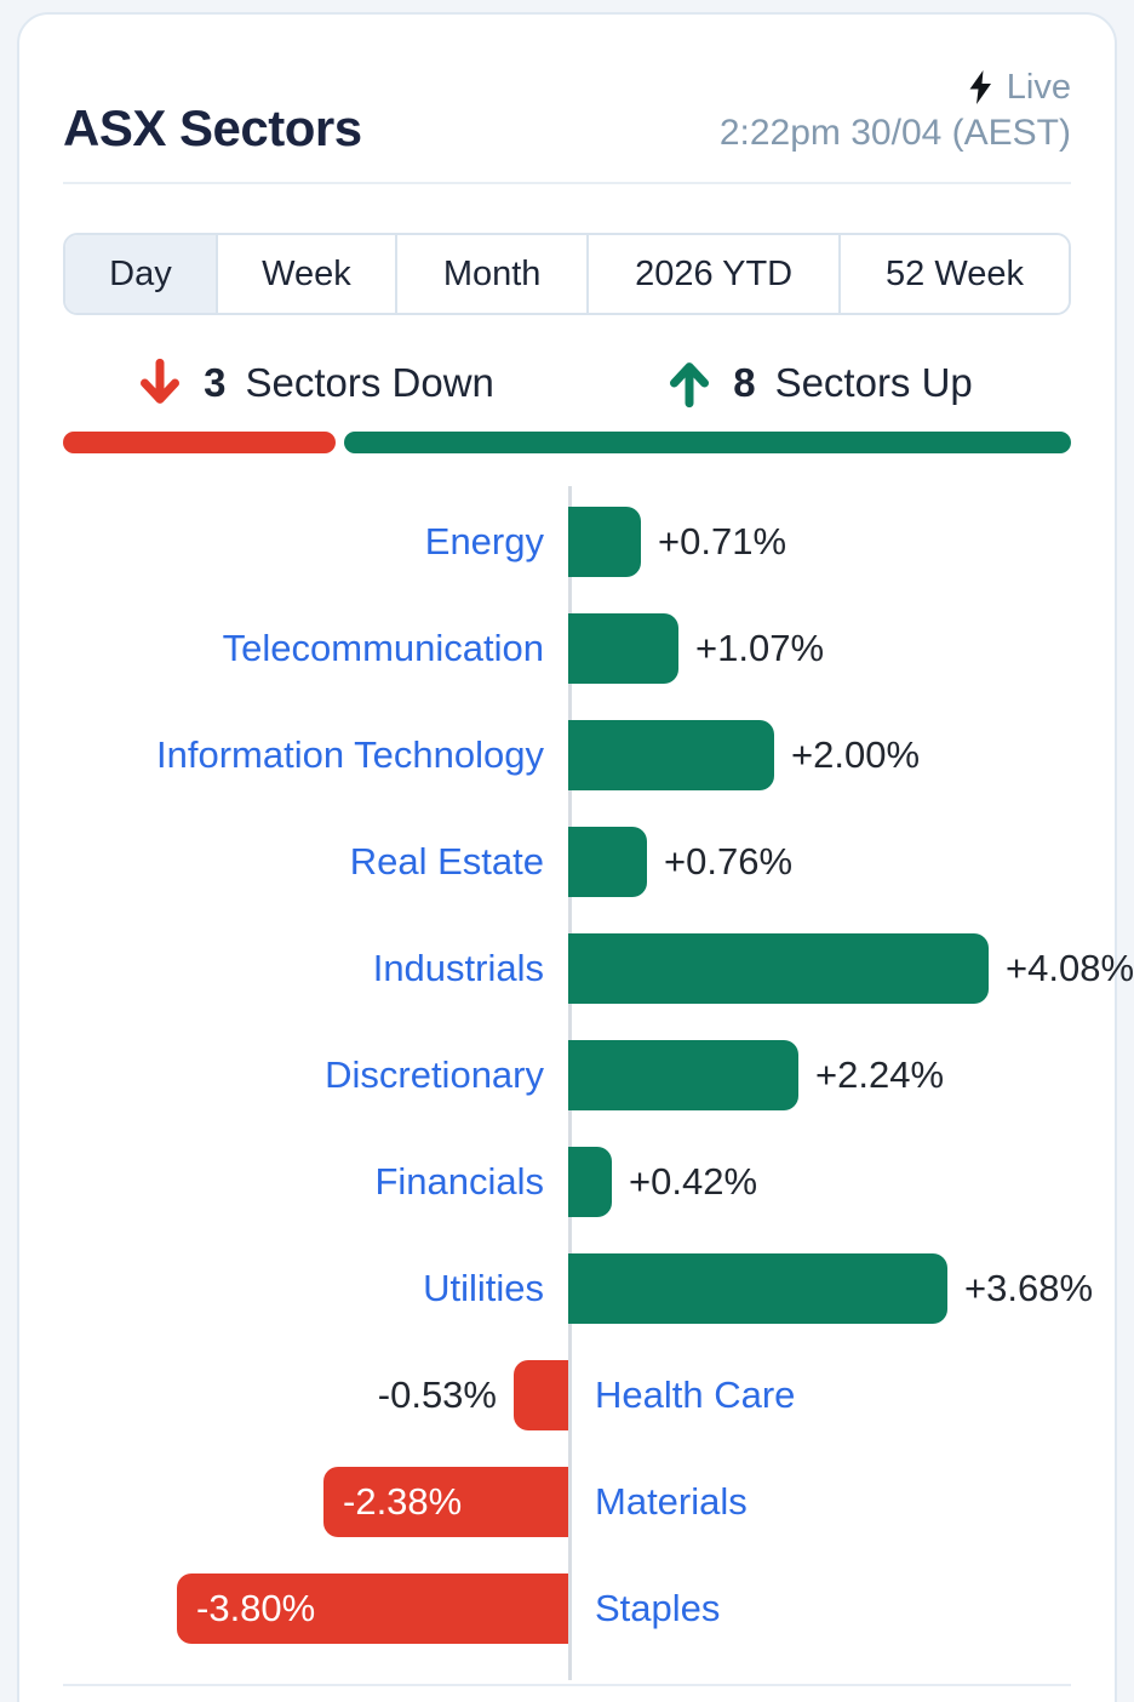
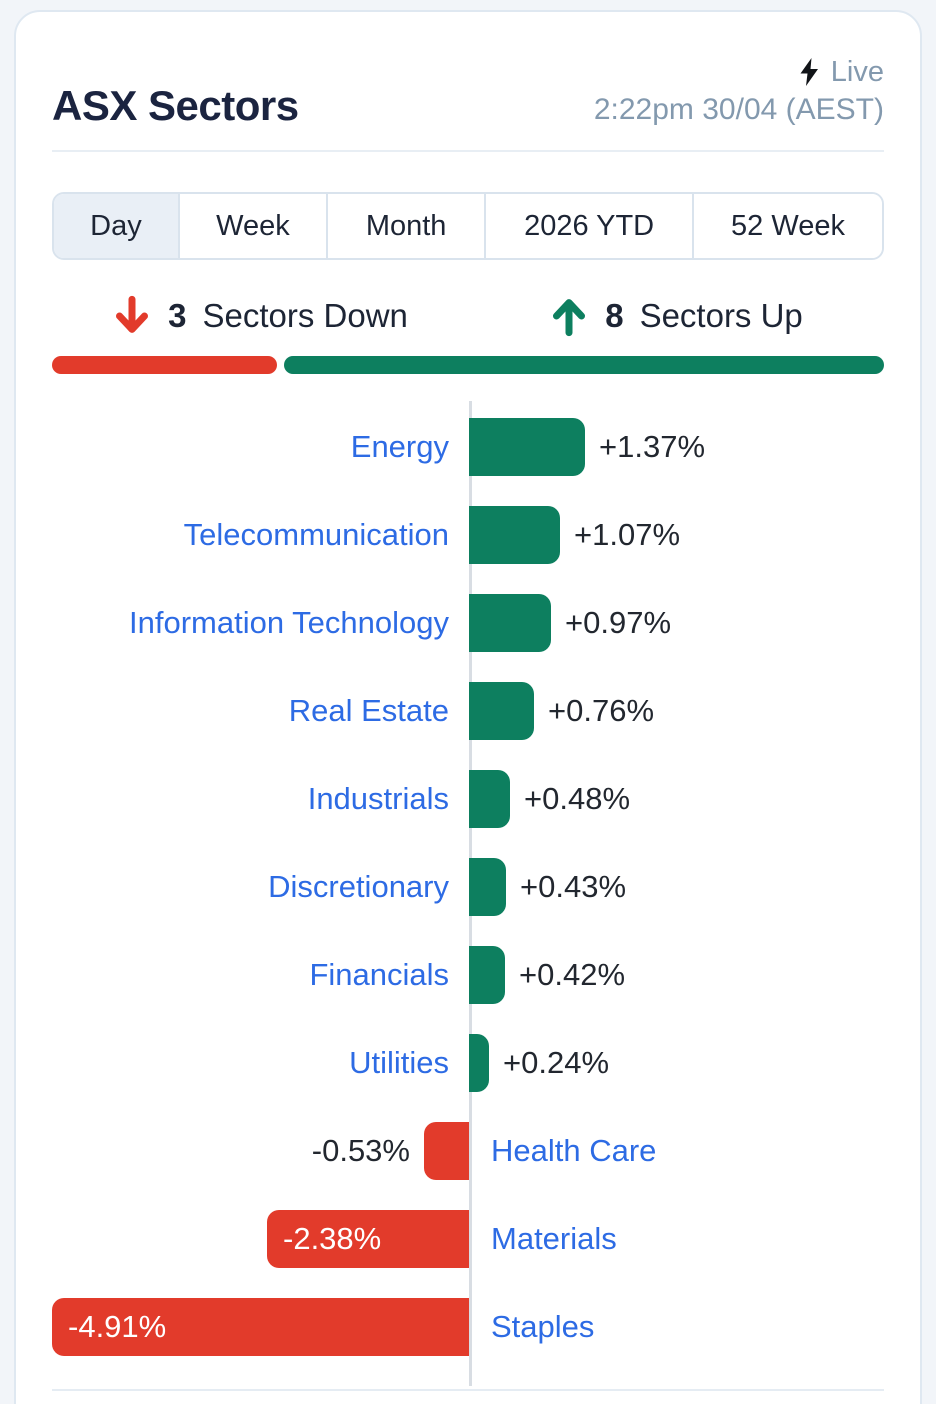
Energy: +0.71% -> +1.37%
Information Technology: +2.00% -> +0.97%
Industrials: +4.08% -> +0.48%
Discretionary: +2.24% -> +0.43%
Utilities: +3.68% -> +0.24%
Staples: -3.80% -> -4.91%
